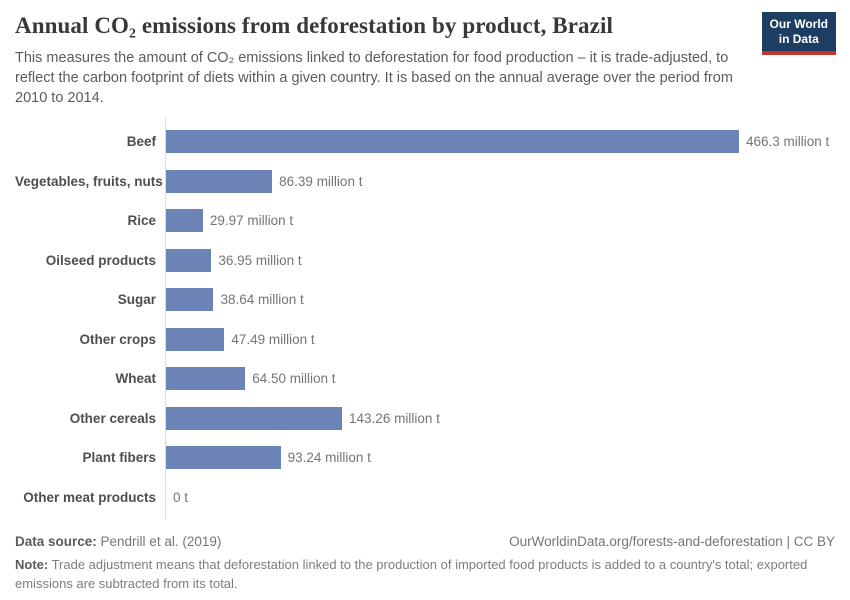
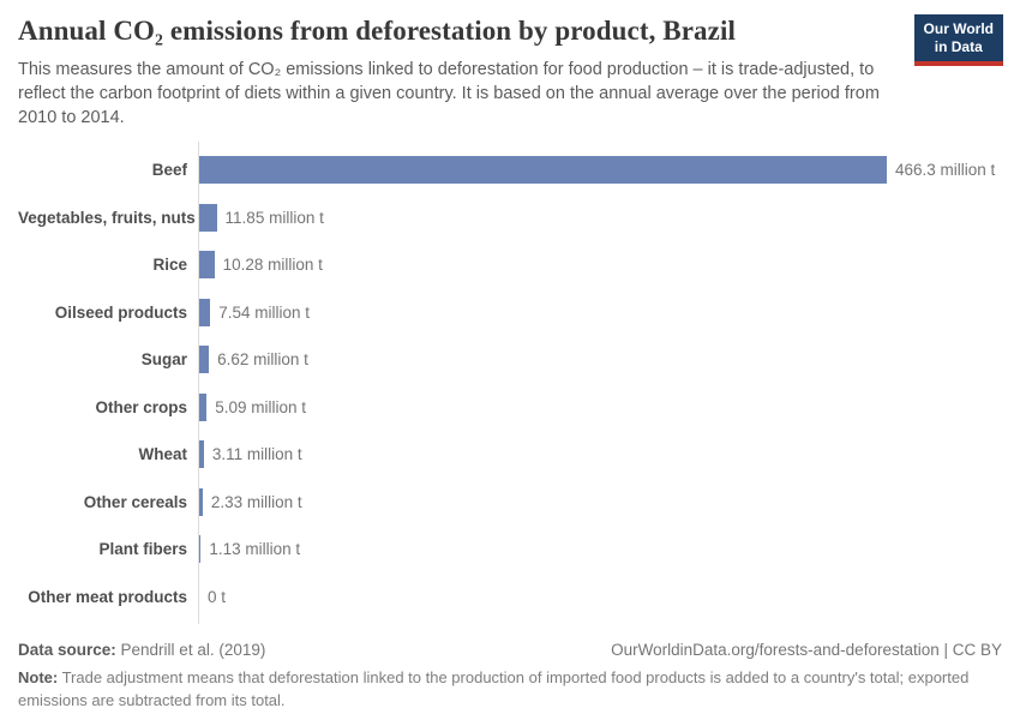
Vegetables, fruits, nuts: 86.39 -> 11.85
Rice: 29.97 -> 10.28
Oilseed products: 36.95 -> 7.54
Sugar: 38.64 -> 6.62
Other crops: 47.49 -> 5.09
Wheat: 64.50 -> 3.11
Other cereals: 143.26 -> 2.33
Plant fibers: 93.24 -> 1.13
